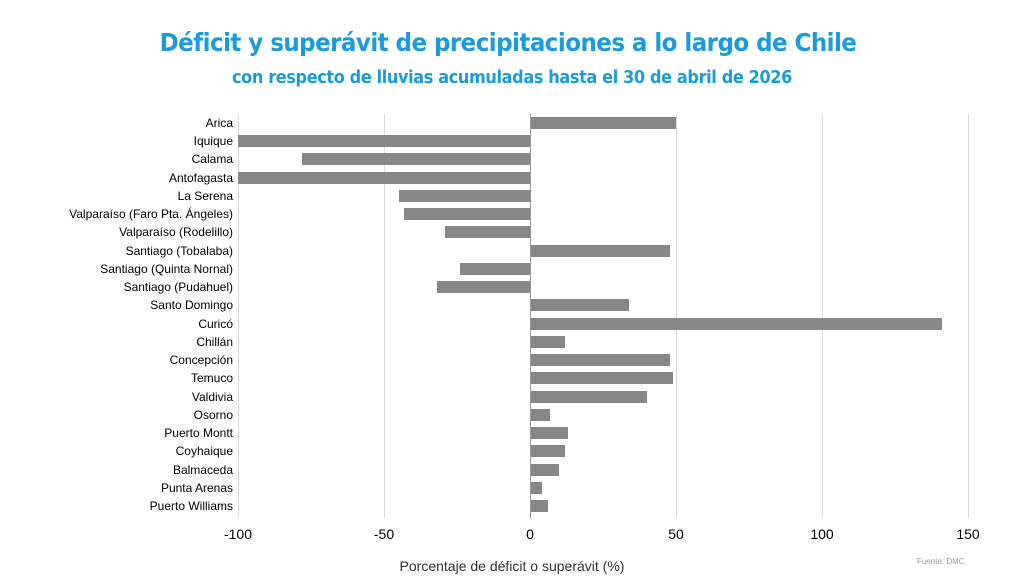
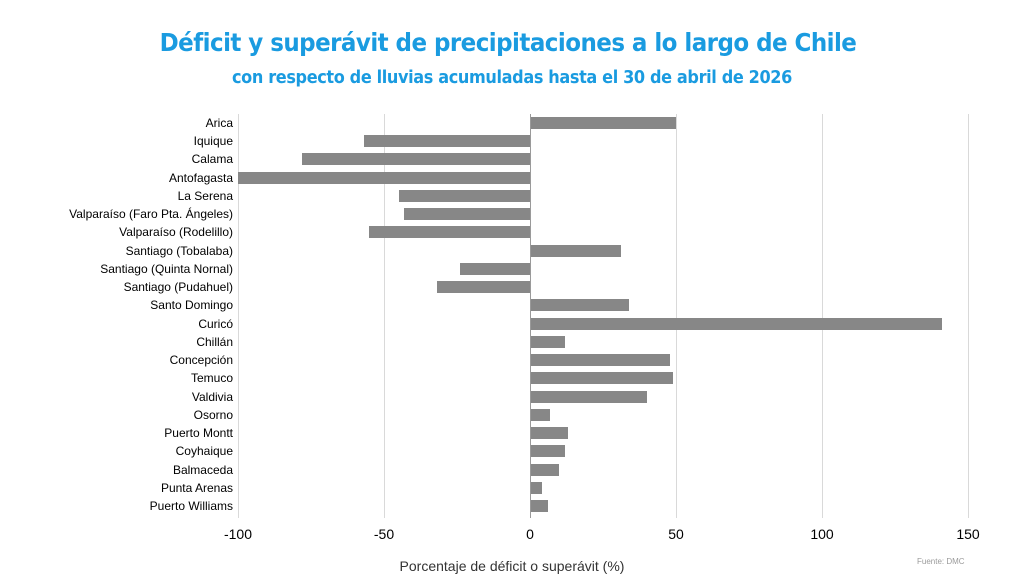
Iquique: -100 -> -57
Valparaíso (Rodelillo): -29 -> -55
Santiago (Tobalaba): 48 -> 31
